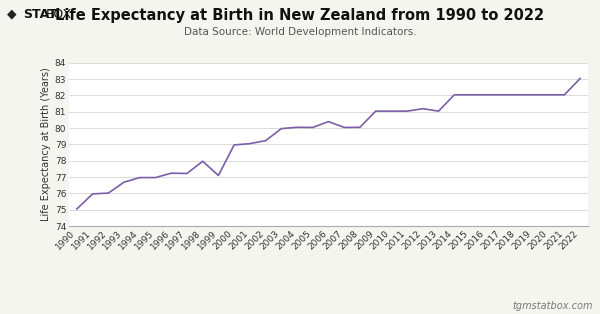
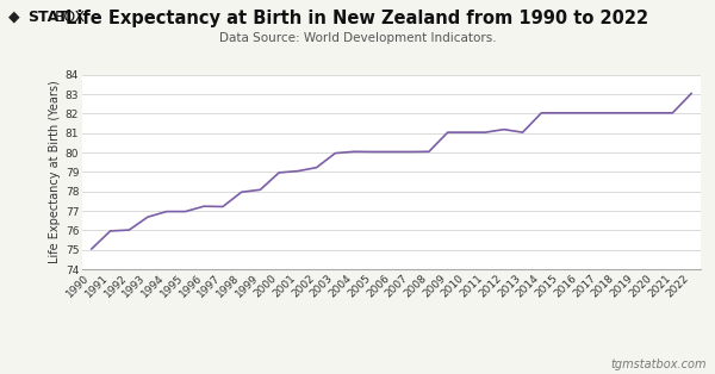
1999: 77.1 -> 78.1
2006: 80.4 -> 80.0
